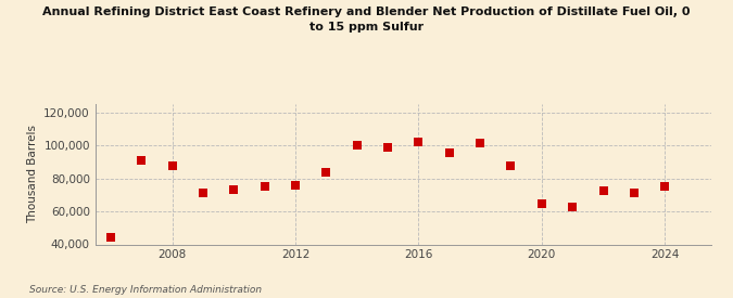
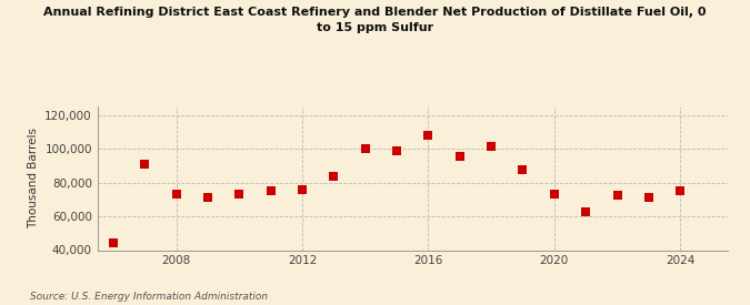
2008: 88,000 -> 73,000
2016: 102,000 -> 108,000
2020: 64,000 -> 73,000
